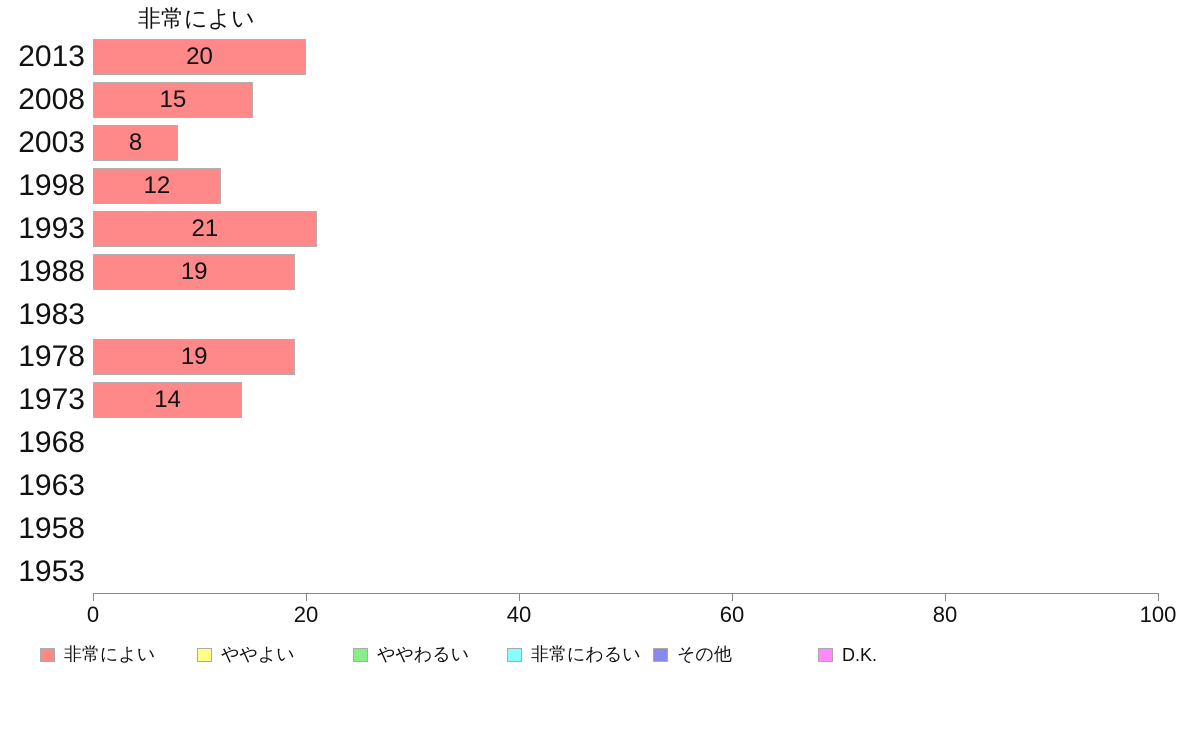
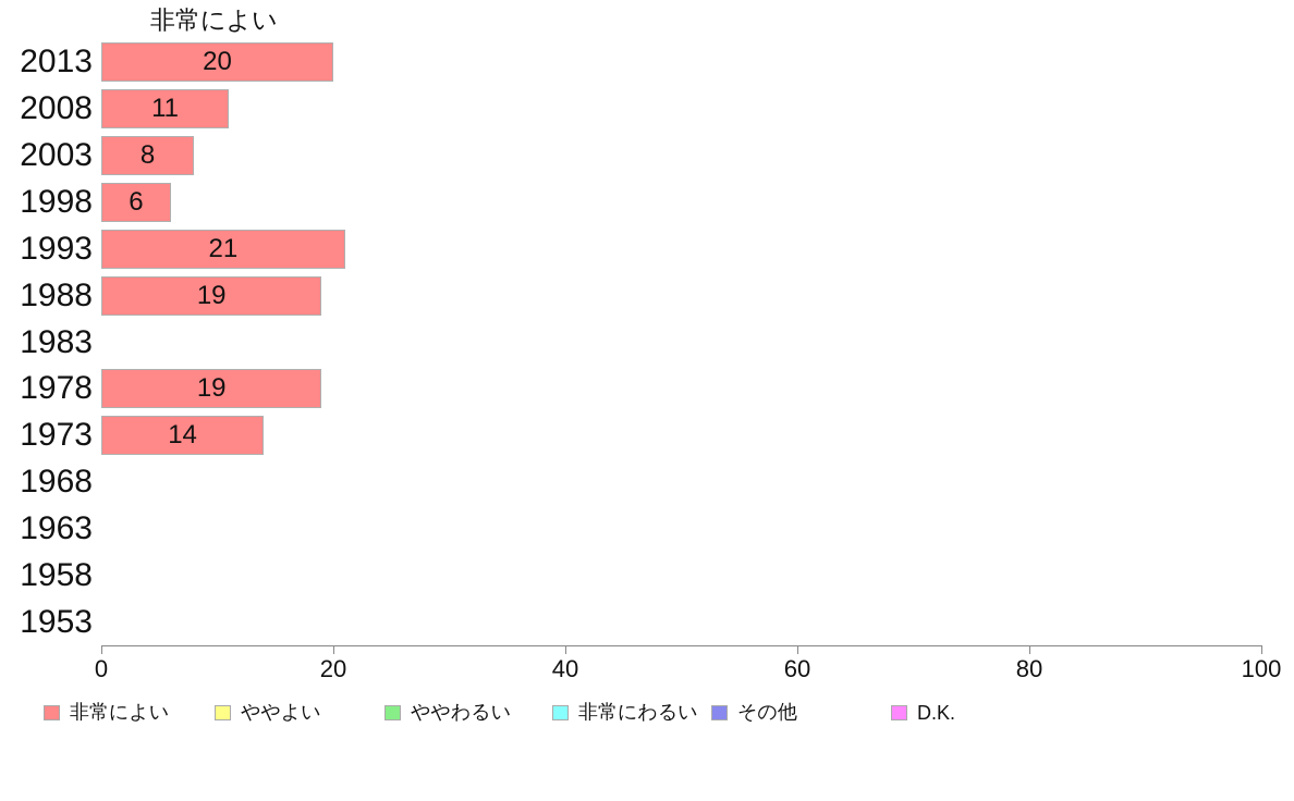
2008: 15 -> 11
1998: 12 -> 6
